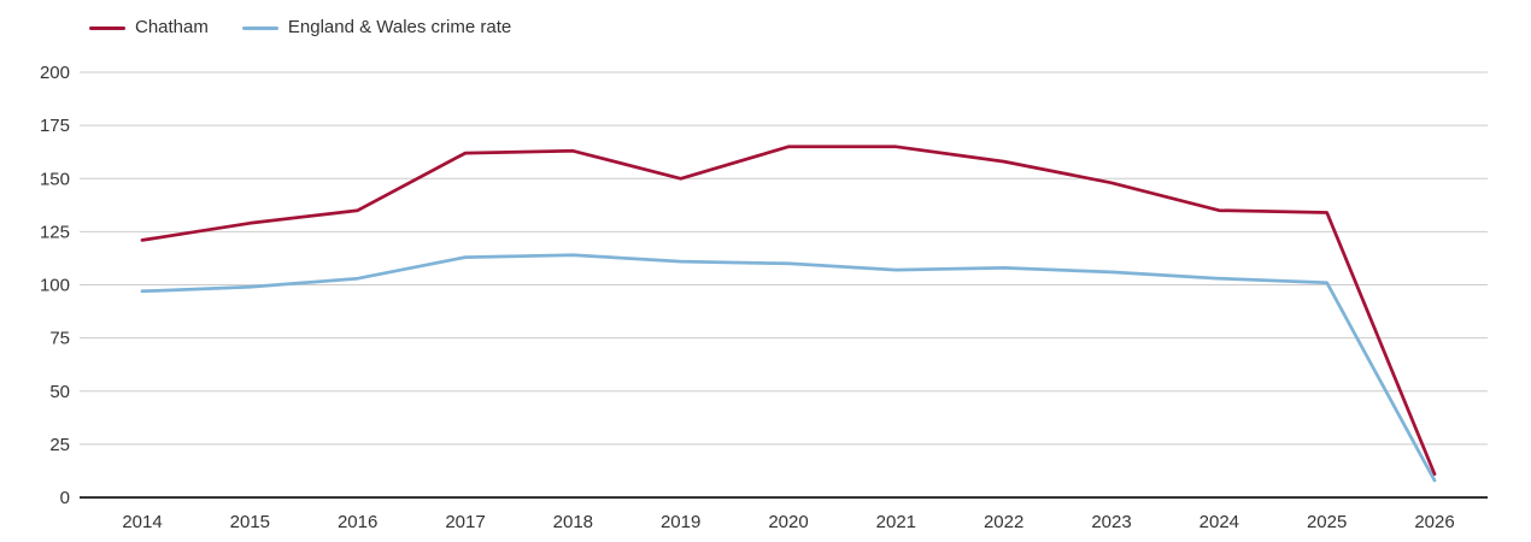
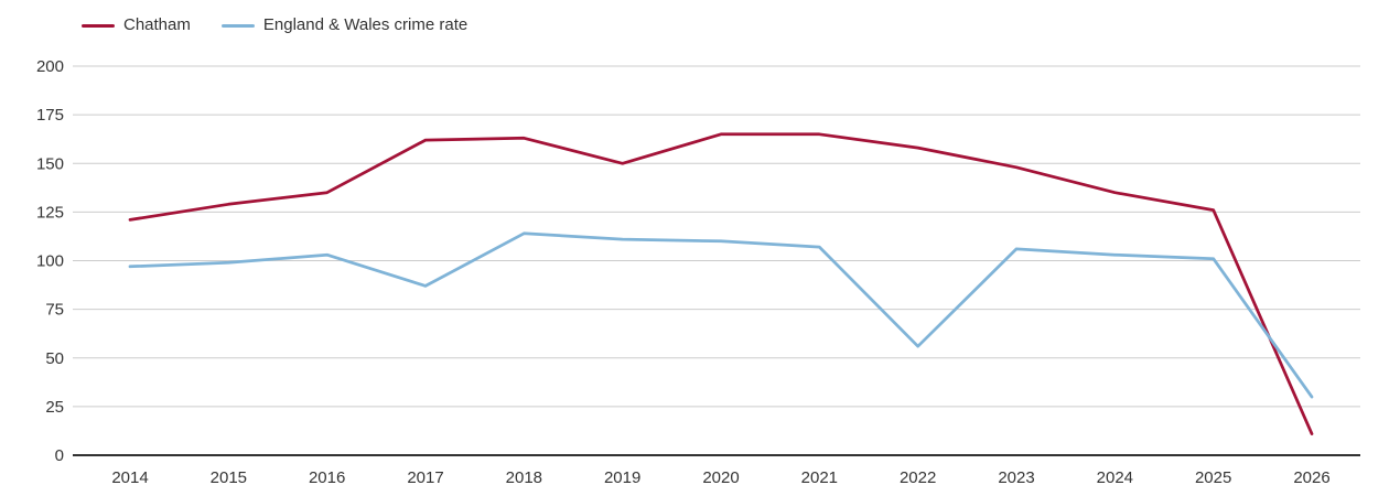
England & Wales crime rate/2017: 113 -> 87
England & Wales crime rate/2022: 108 -> 56
Chatham/2025: 134 -> 126
England & Wales crime rate/2026: 8 -> 30
